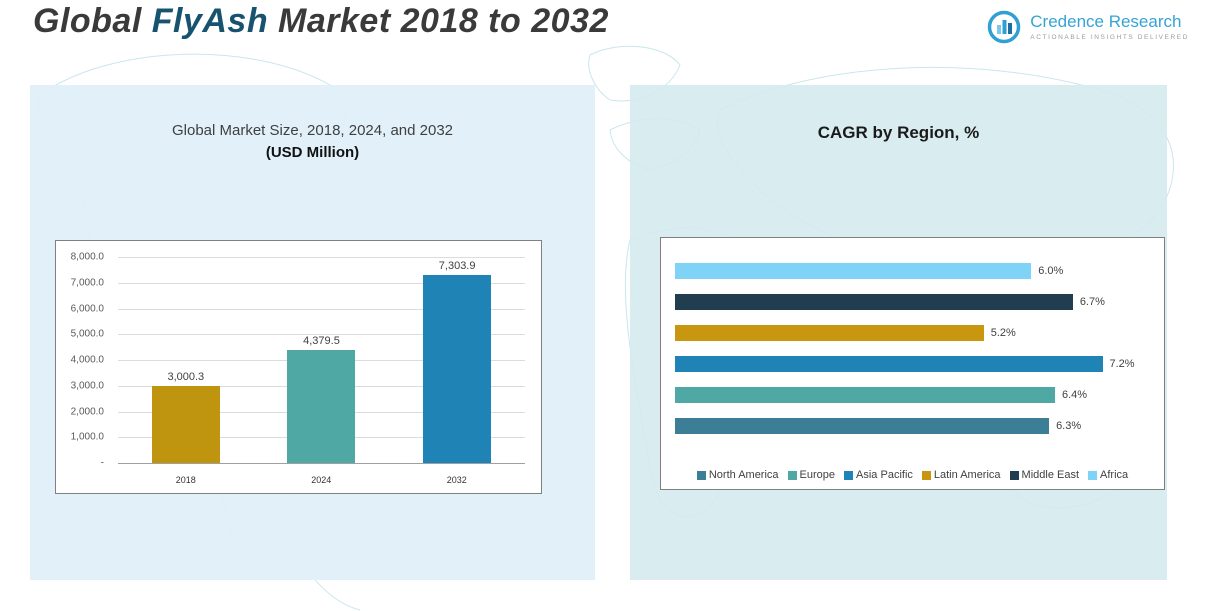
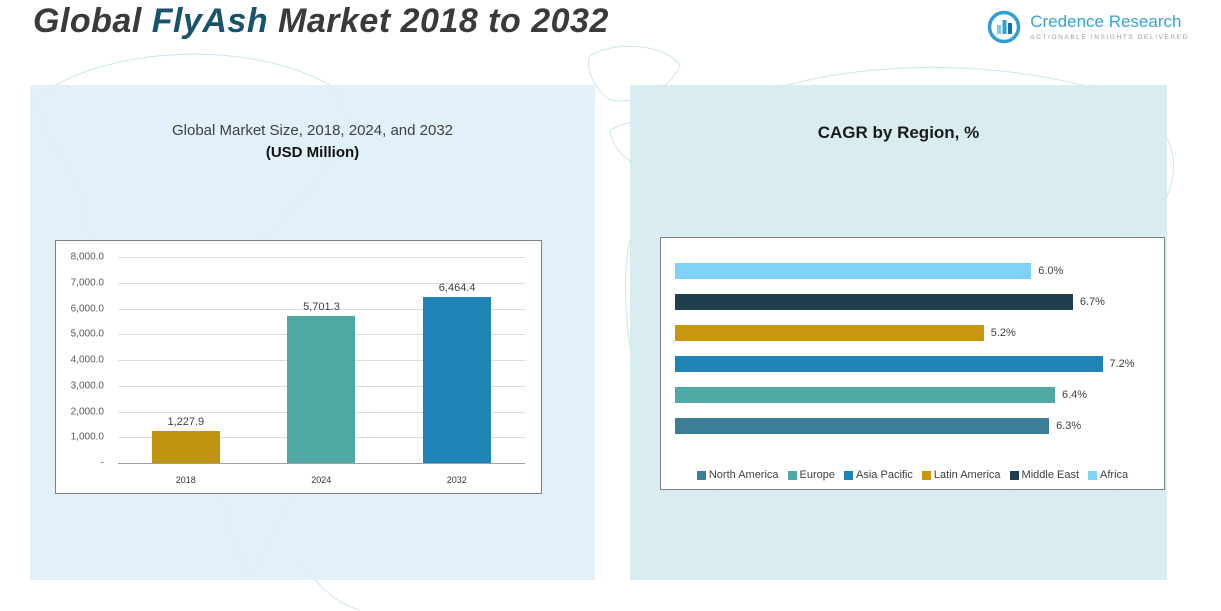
Global Market Size, 2018, 2024, and 2032 (USD Million)/2018: 3,000.3 -> 1,227.9
Global Market Size, 2018, 2024, and 2032 (USD Million)/2024: 4,379.5 -> 5,701.3
Global Market Size, 2018, 2024, and 2032 (USD Million)/2032: 7,303.9 -> 6,464.4
